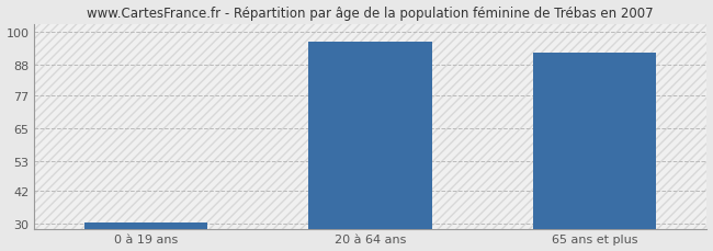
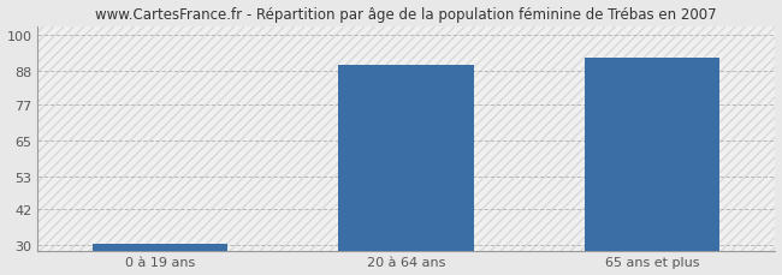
20 à 64 ans: 96.5 -> 90.0
